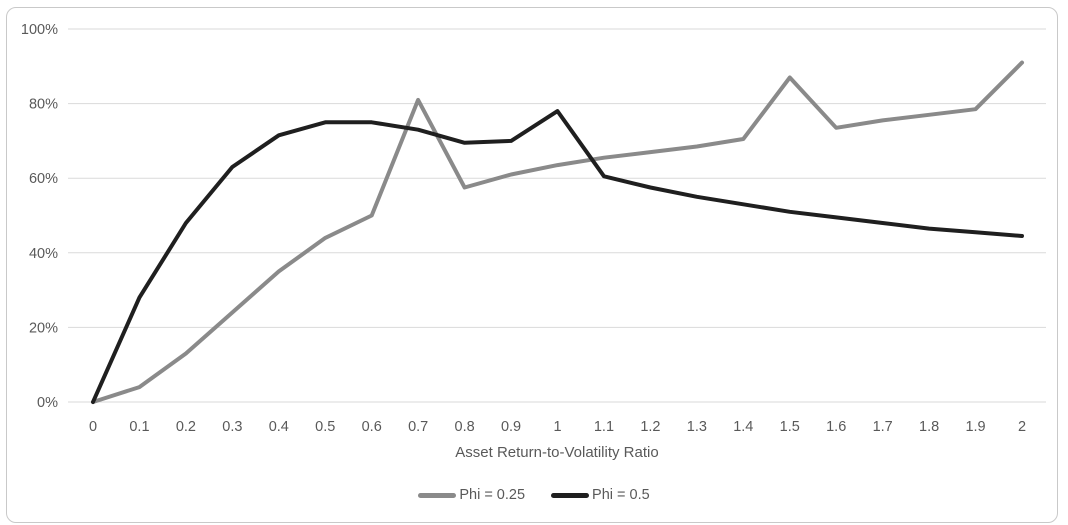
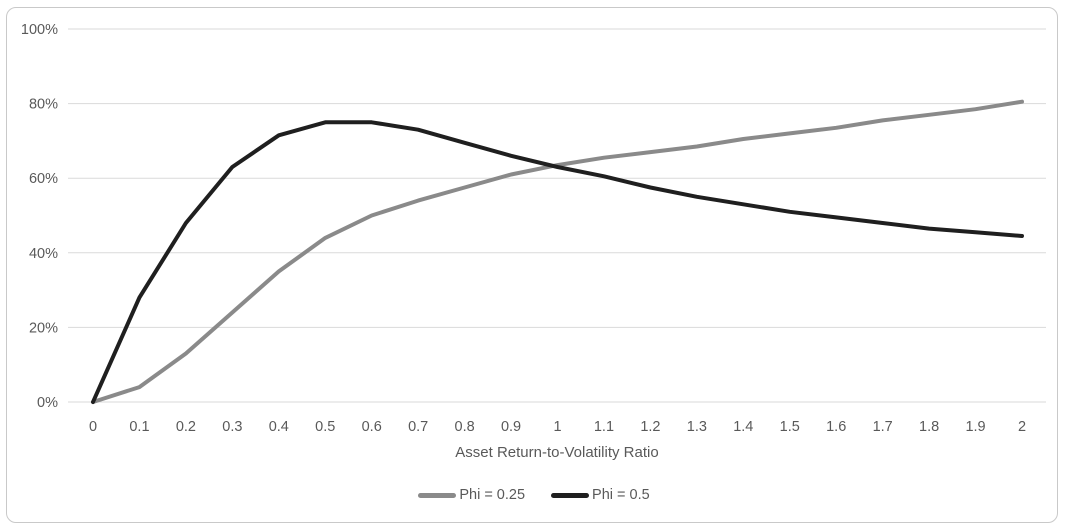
Phi = 0.25/0.7: 81% -> 54%
Phi = 0.5/0.9: 70% -> 66%
Phi = 0.5/1: 78% -> 63%
Phi = 0.25/1.5: 87% -> 72%
Phi = 0.25/2: 91% -> 80%
